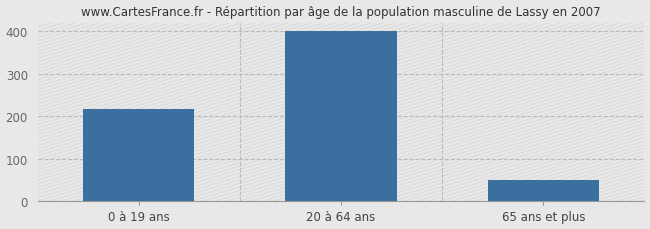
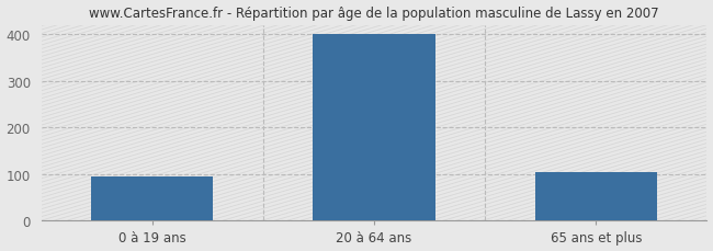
0 à 19 ans: 218 -> 95
65 ans et plus: 50 -> 105
